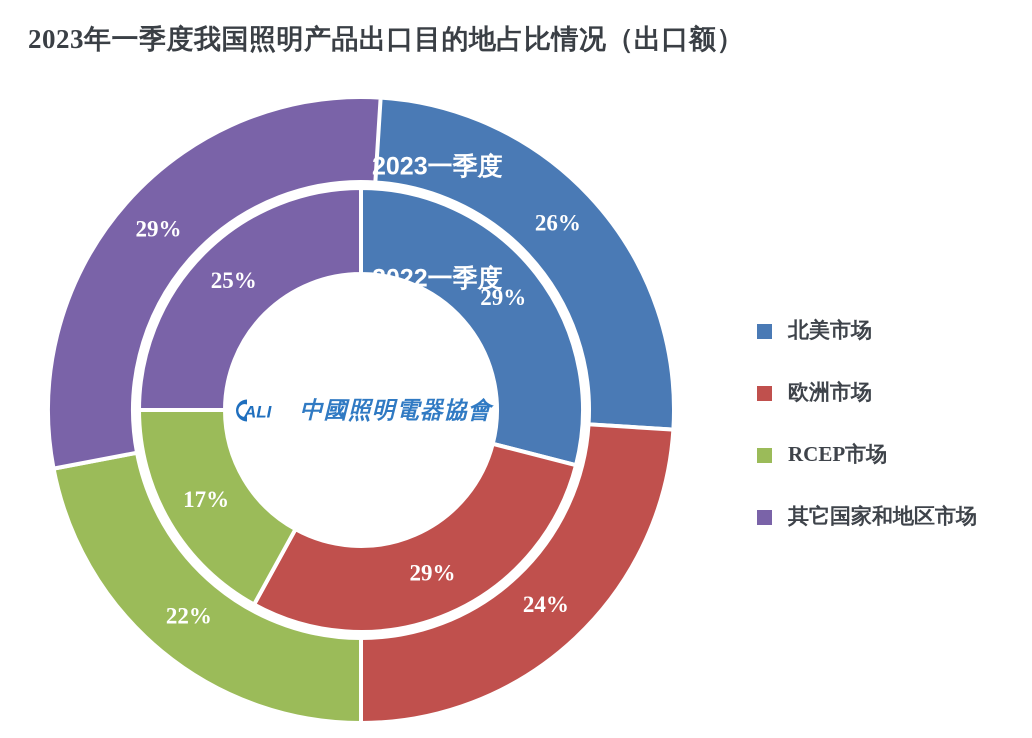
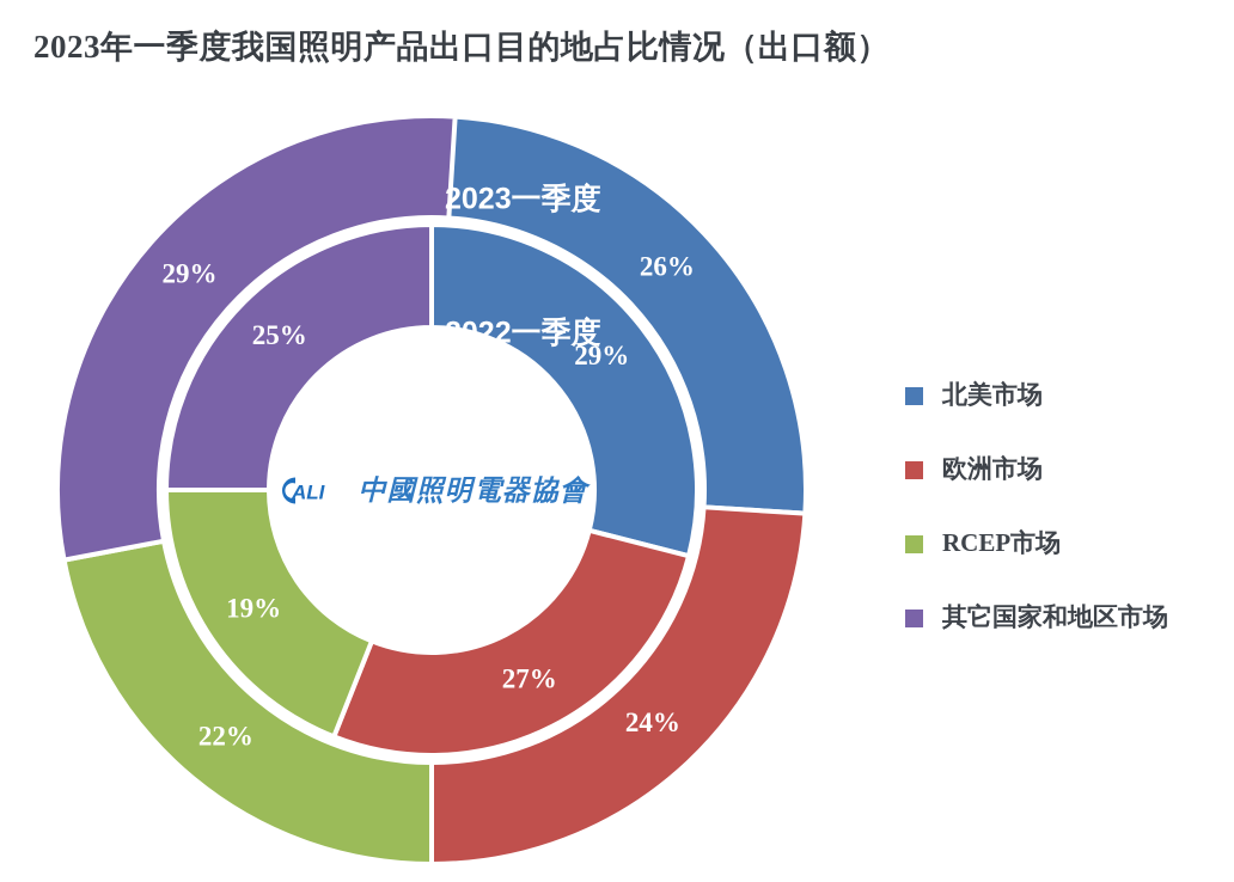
2022一季度/欧洲市场: 29% -> 27%
2022一季度/RCEP市场: 17% -> 19%
